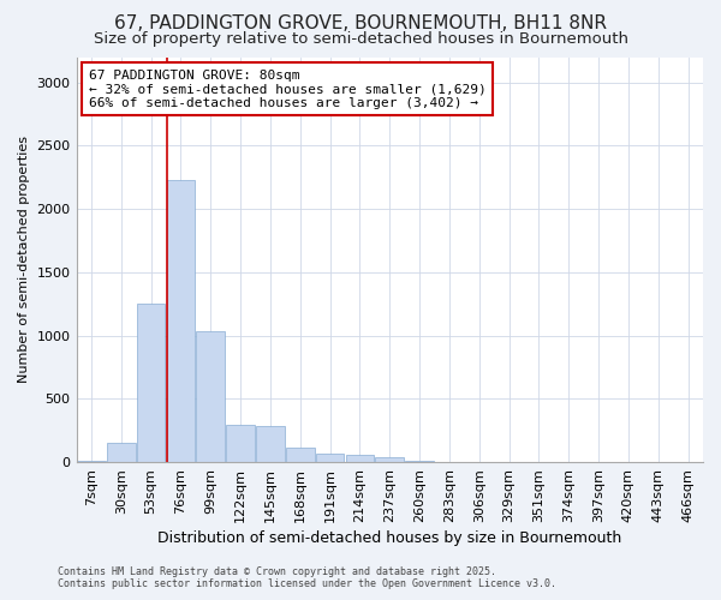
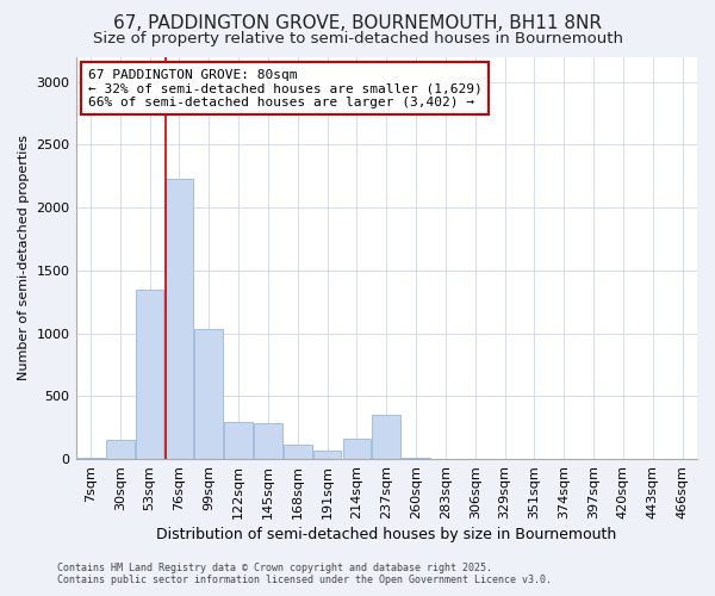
53sqm: 1250 -> 1350
214sqm: 60 -> 160
237sqm: 40 -> 350
